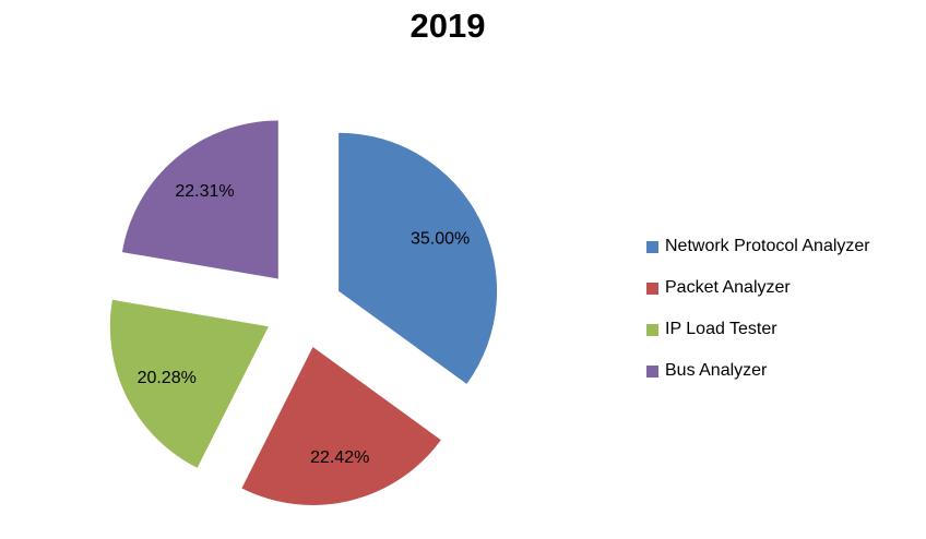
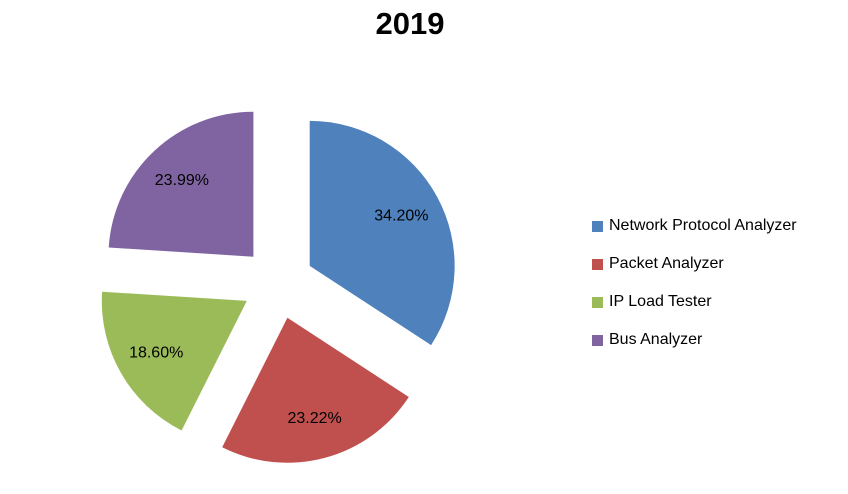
Network Protocol Analyzer: 35.00% -> 34.20%
Packet Analyzer: 22.42% -> 23.22%
IP Load Tester: 20.28% -> 18.60%
Bus Analyzer: 22.31% -> 23.99%
